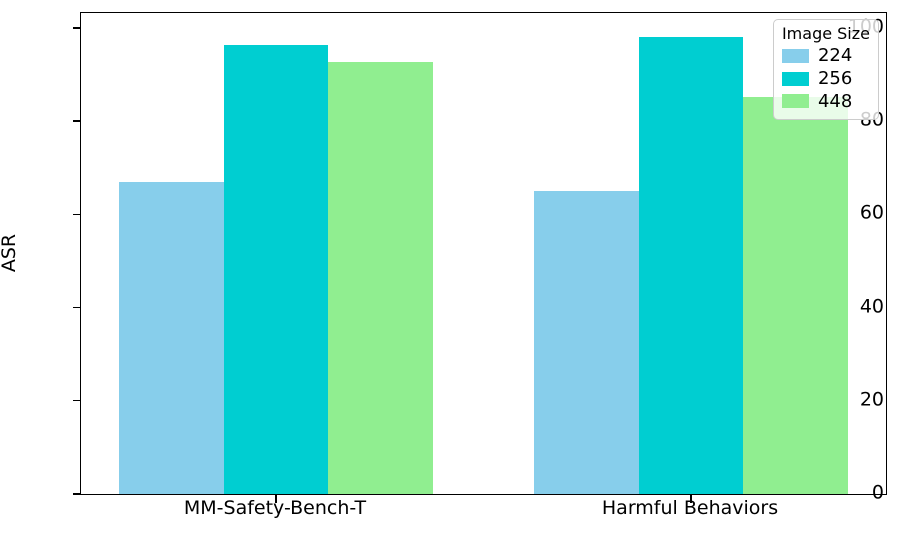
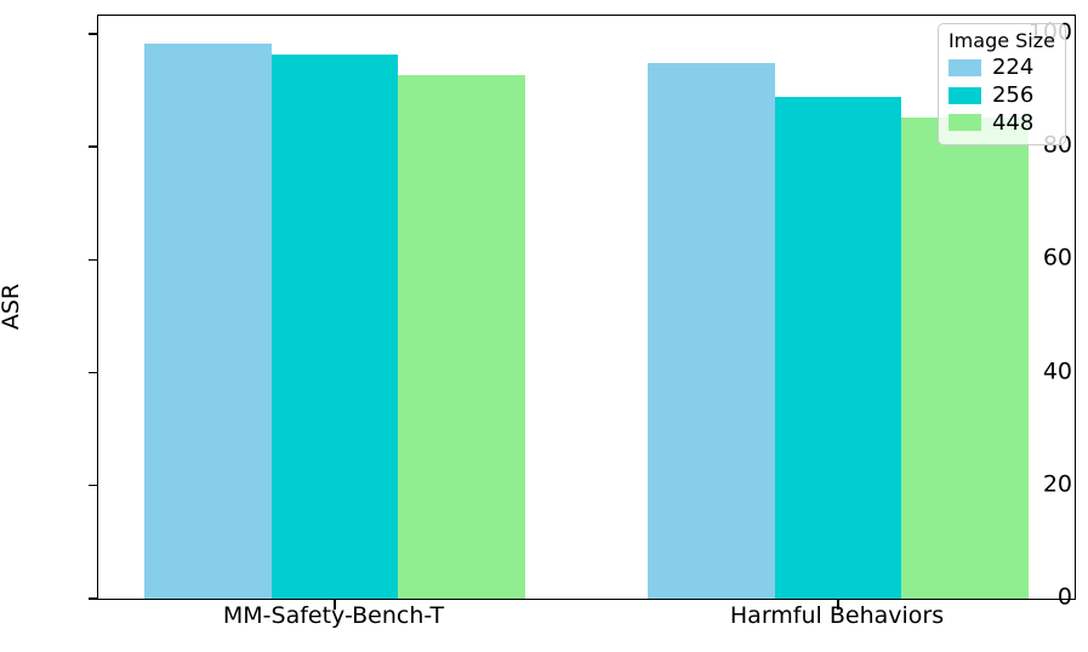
224/MM-Safety-Bench-T: 67 -> 98
224/Harmful Behaviors: 65 -> 95
256/Harmful Behaviors: 98 -> 89
